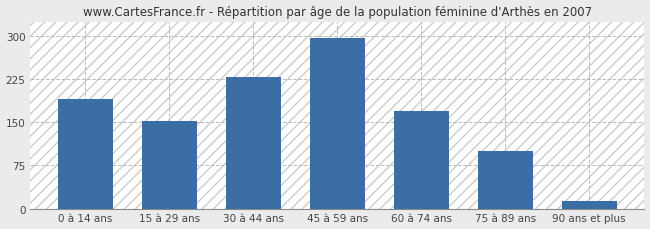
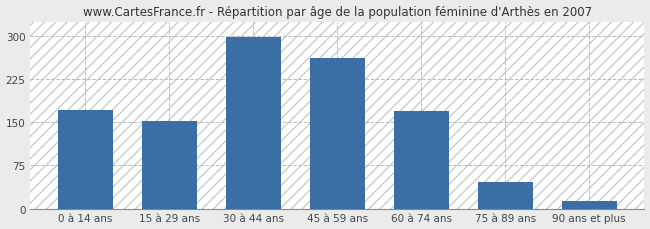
0 à 14 ans: 190 -> 172
30 à 44 ans: 228 -> 298
45 à 59 ans: 296 -> 262
75 à 89 ans: 100 -> 46
